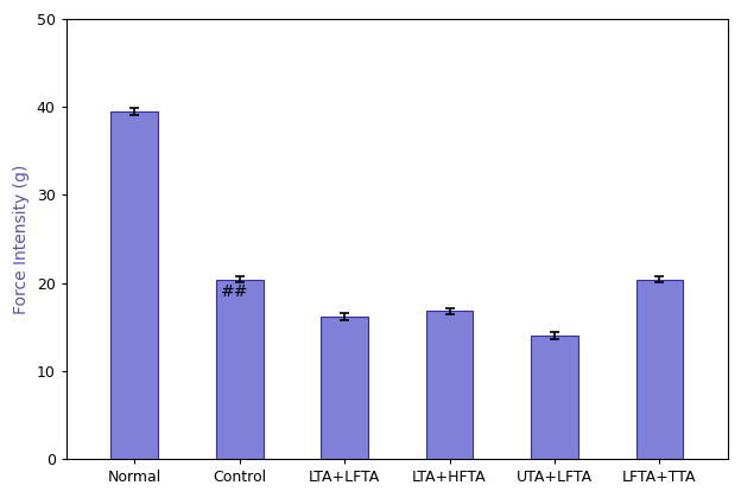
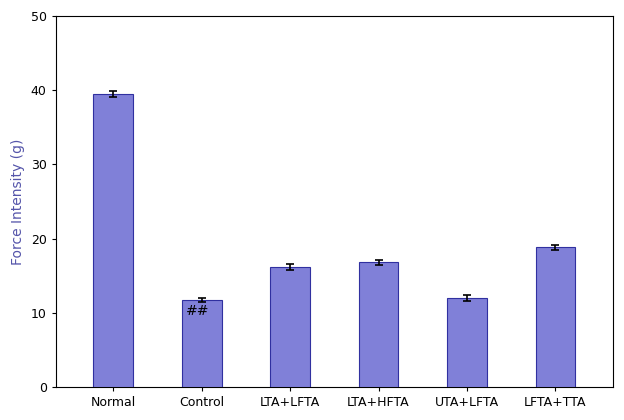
Control: 20.4 -> 11.7
UTA+LFTA: 14.0 -> 12.0
LFTA+TTA: 20.4 -> 18.8
